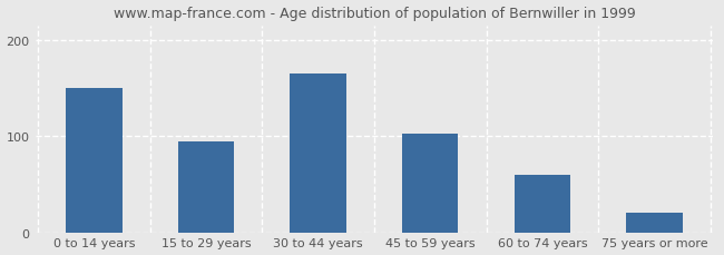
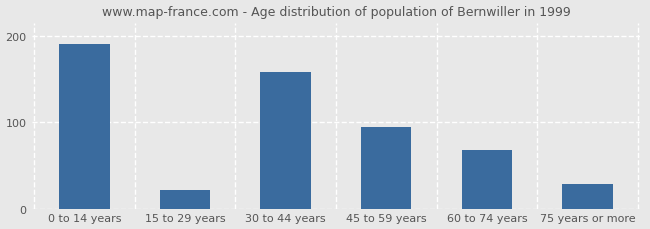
0 to 14 years: 150 -> 190
15 to 29 years: 95 -> 22
30 to 44 years: 165 -> 158
45 to 59 years: 102 -> 94
60 to 74 years: 60 -> 68
75 years or more: 20 -> 28
